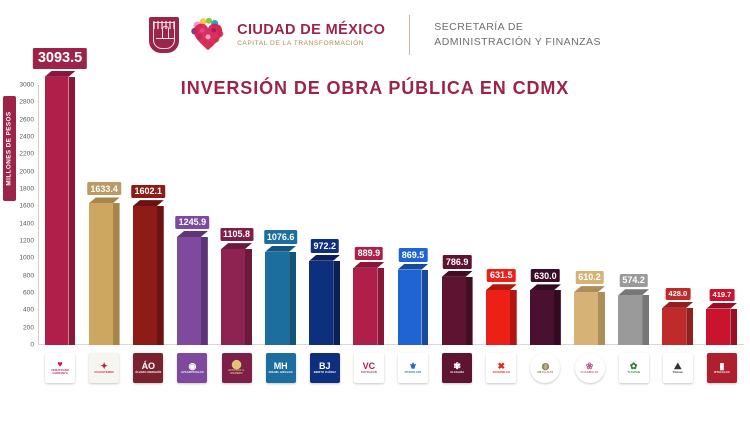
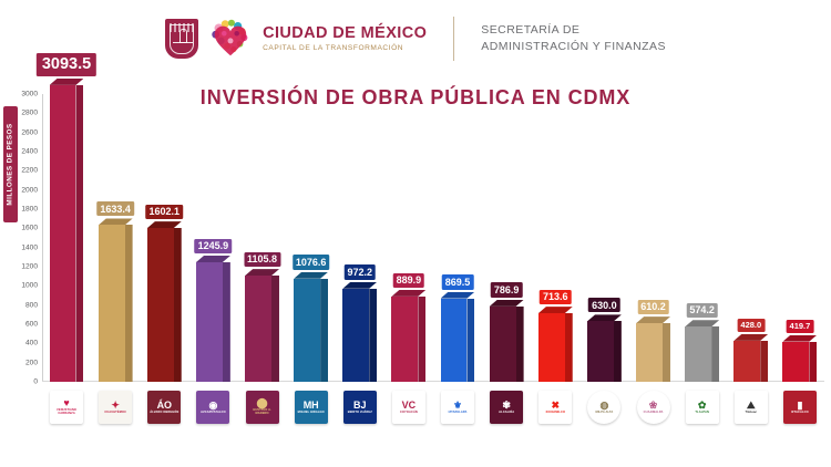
Tláhuac: 631.5 -> 713.6
